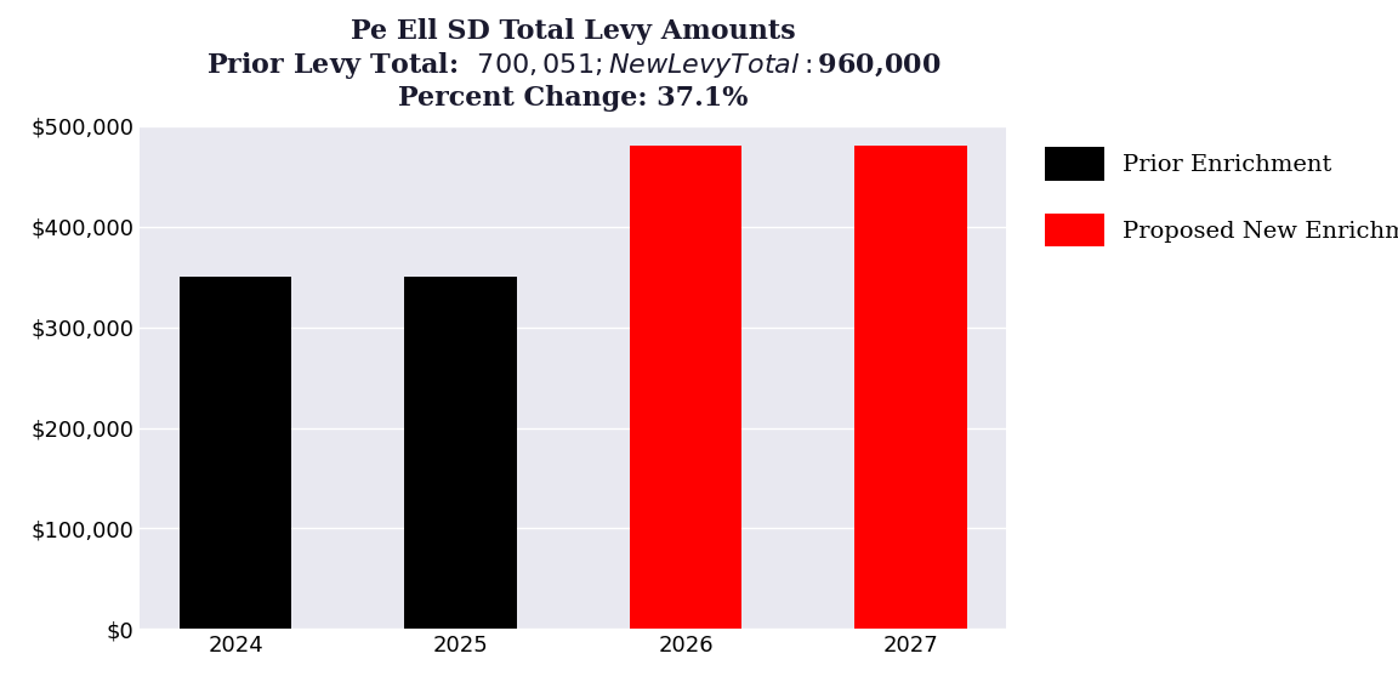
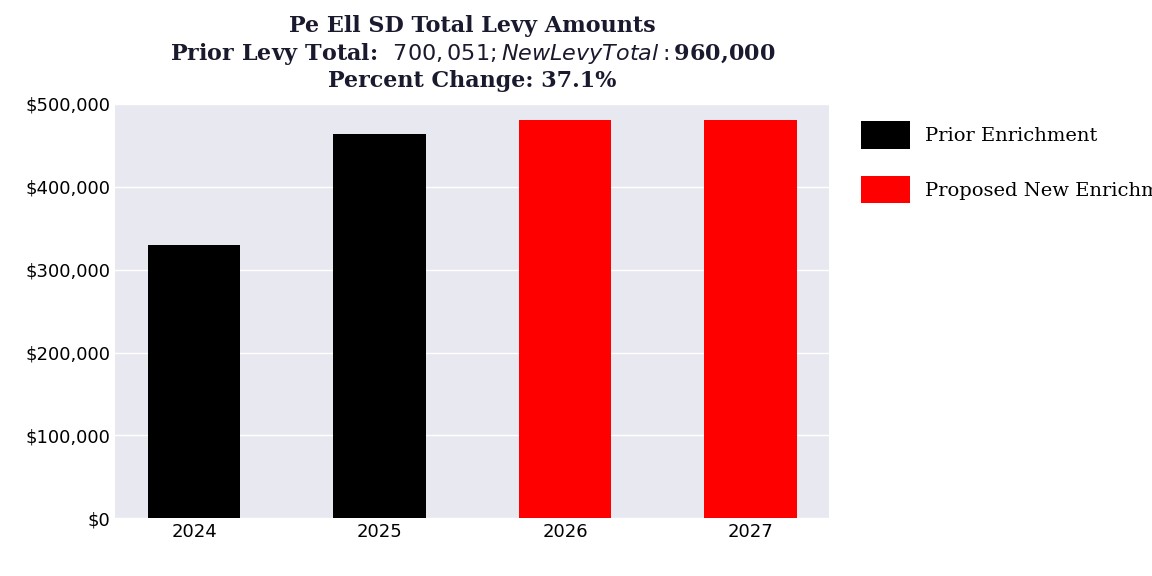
2024: $350,000 -> $330,000
2025: $350,000 -> $464,000
